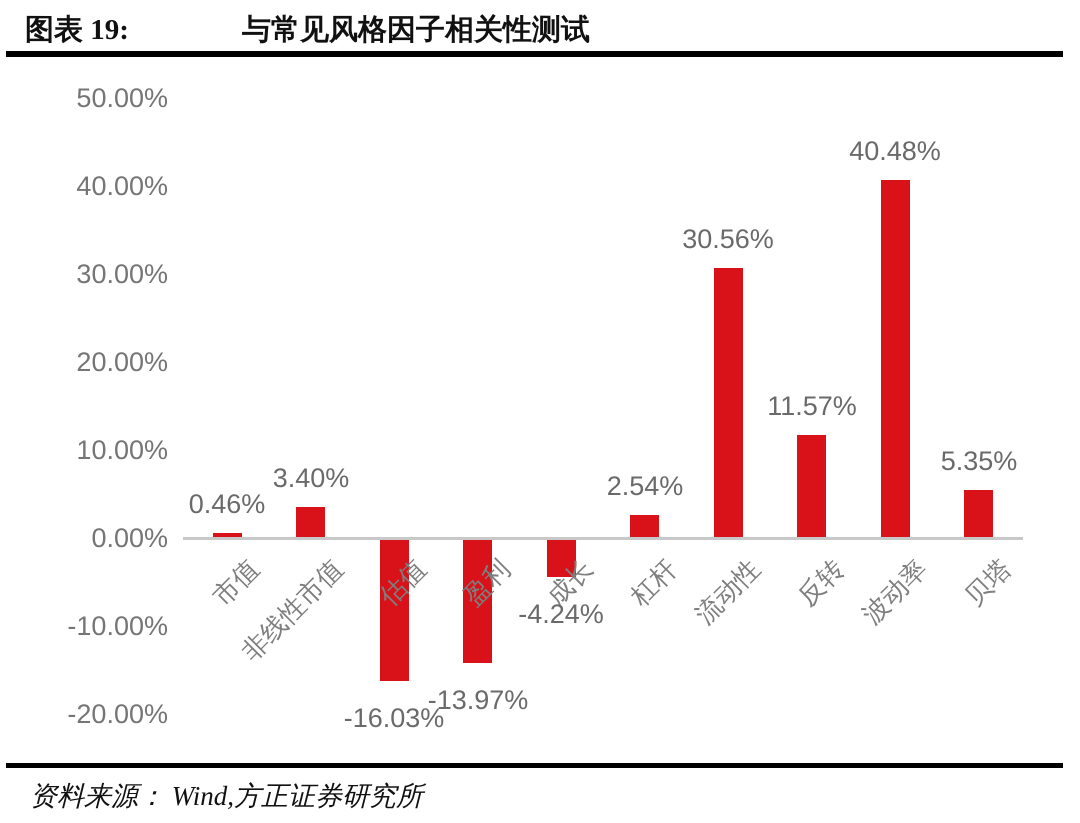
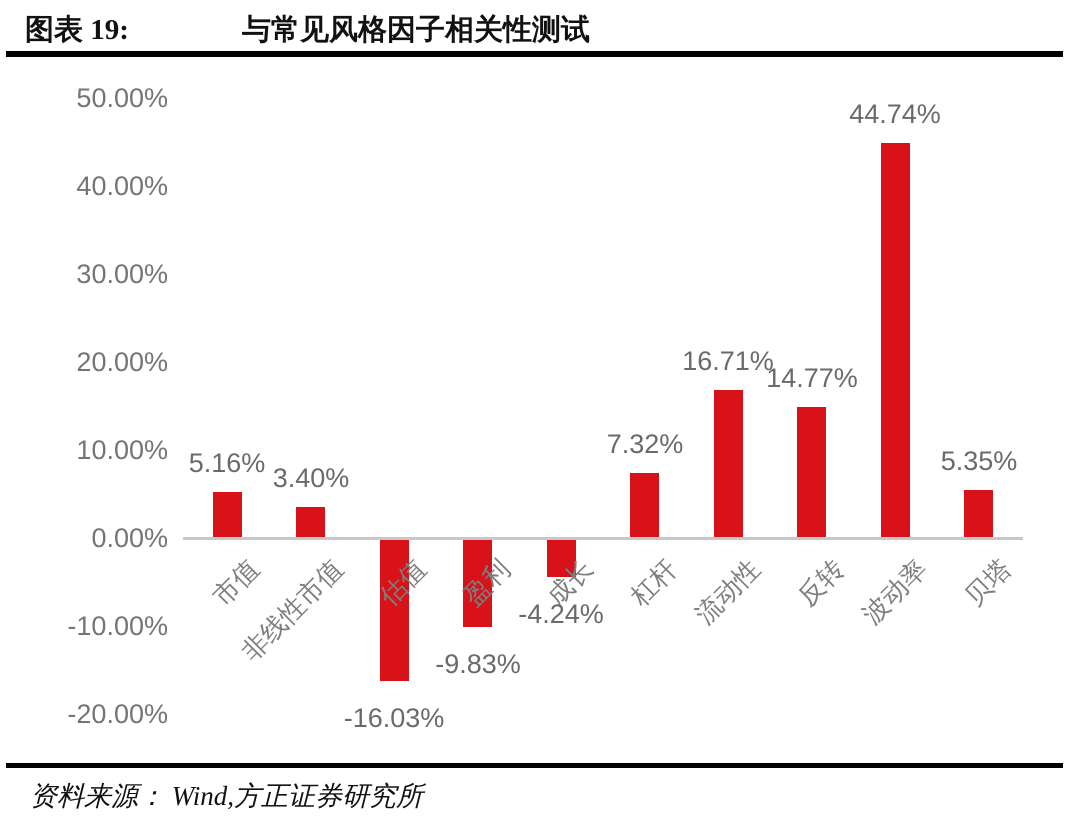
市值: 0.46% -> 5.16%
盈利: -13.97% -> -9.83%
杠杆: 2.54% -> 7.32%
流动性: 30.56% -> 16.71%
反转: 11.57% -> 14.77%
波动率: 40.48% -> 44.74%
